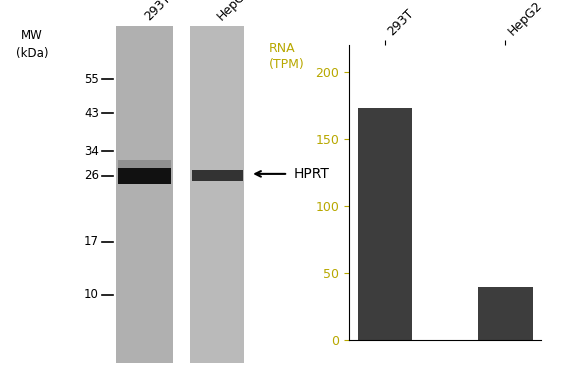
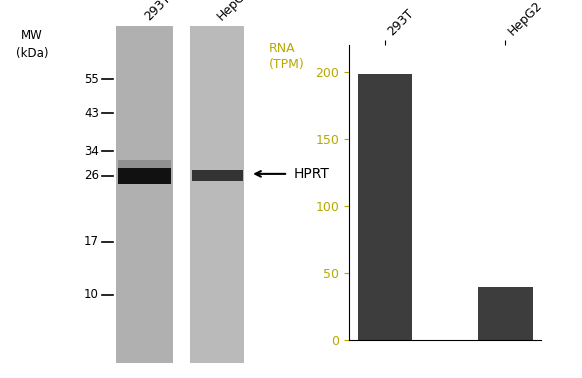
293T: 173 -> 199
